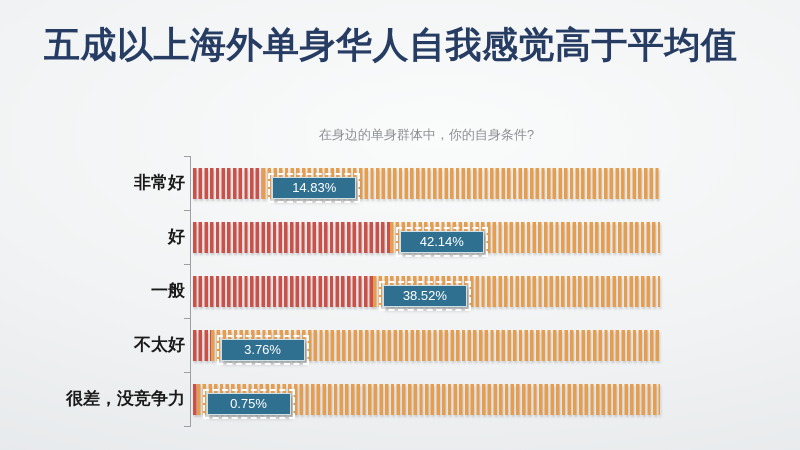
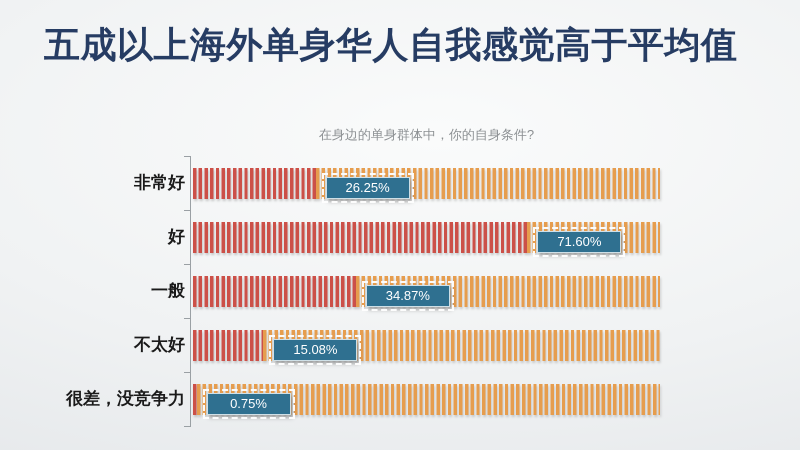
非常好: 14.83% -> 26.25%
好: 42.14% -> 71.60%
一般: 38.52% -> 34.87%
不太好: 3.76% -> 15.08%
